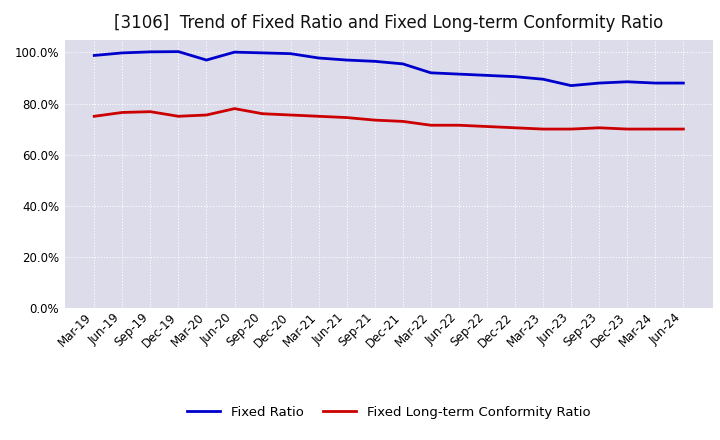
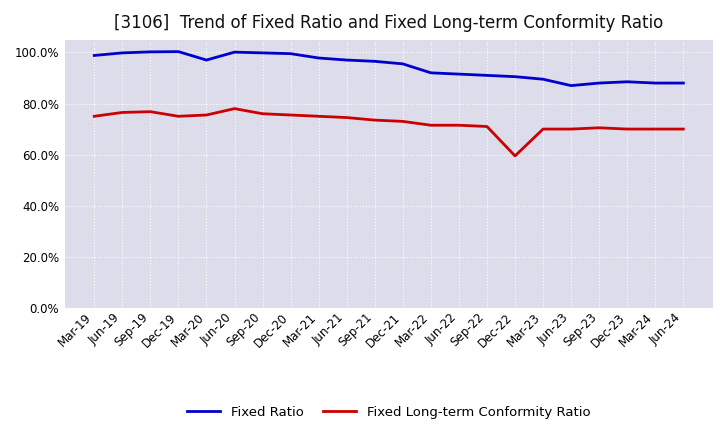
Fixed Long-term Conformity Ratio/Dec-22: 70.5% -> 59.5%
